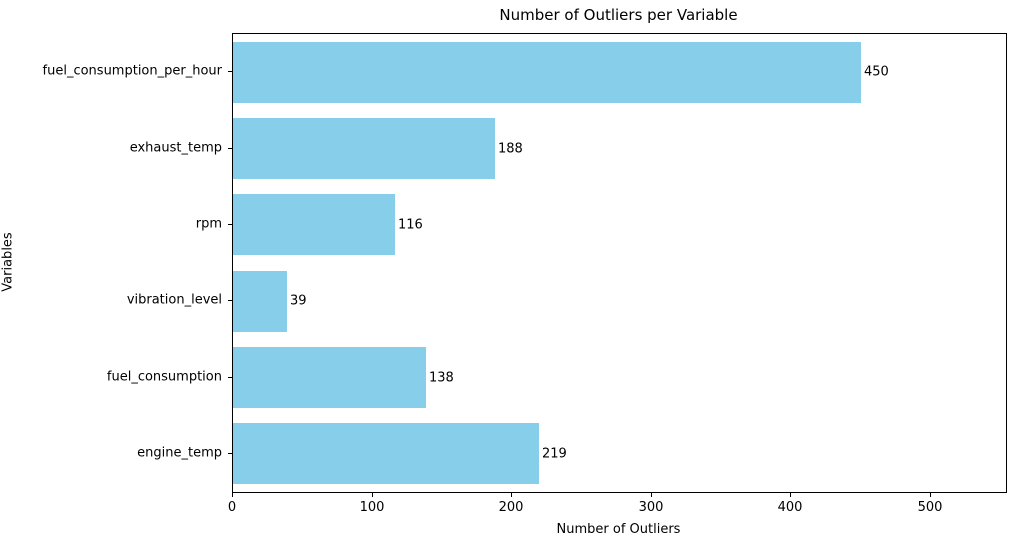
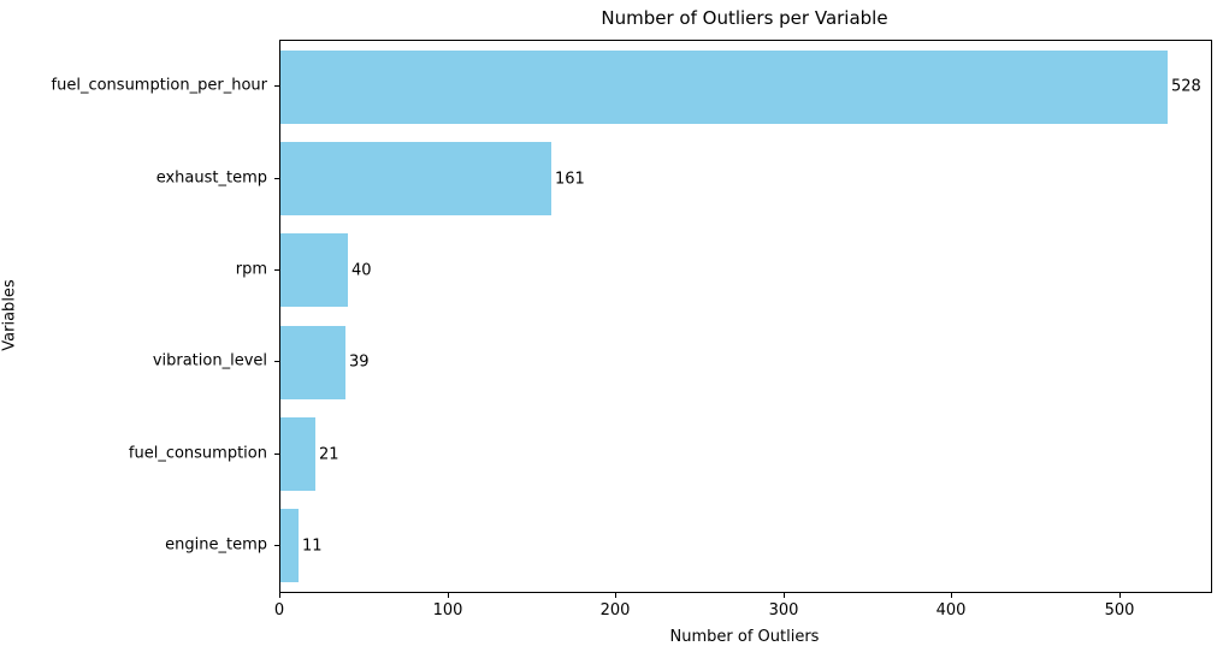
fuel_consumption_per_hour: 450 -> 528
exhaust_temp: 188 -> 161
rpm: 116 -> 40
fuel_consumption: 138 -> 21
engine_temp: 219 -> 11
